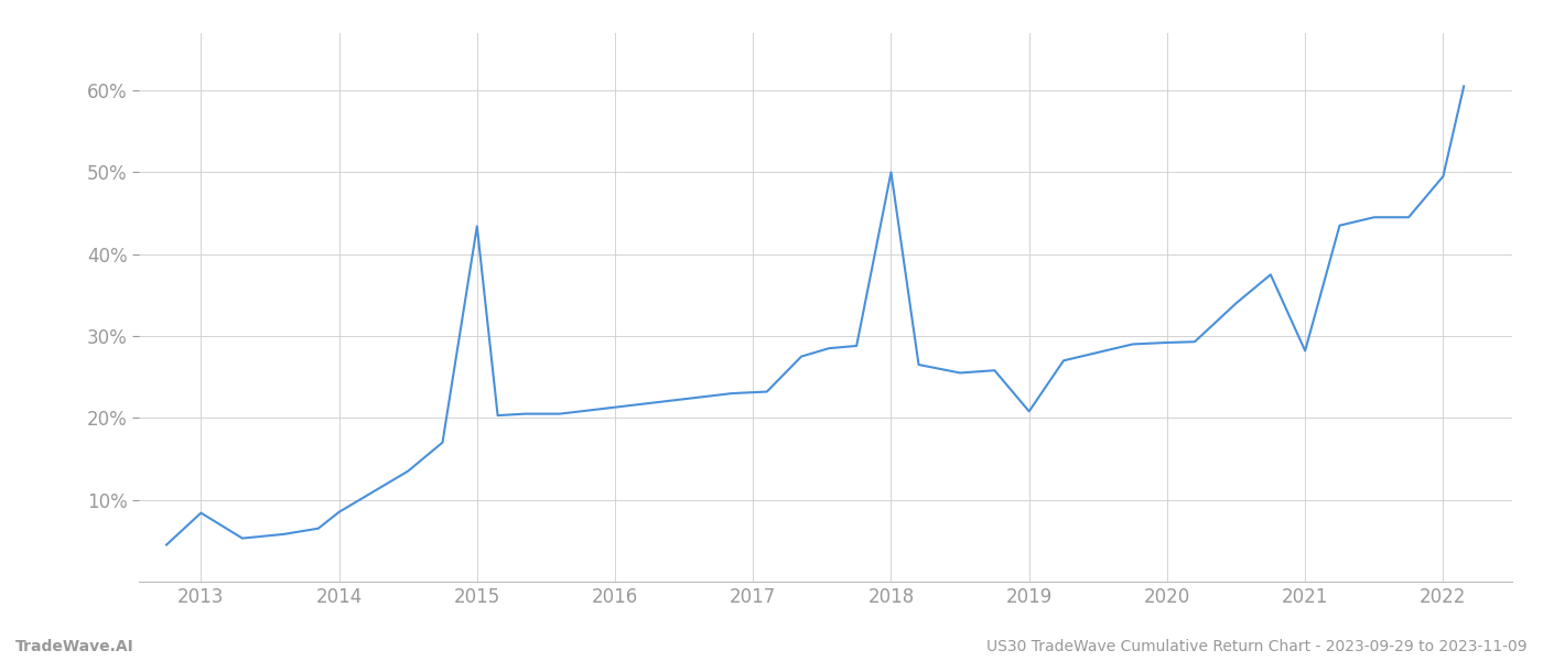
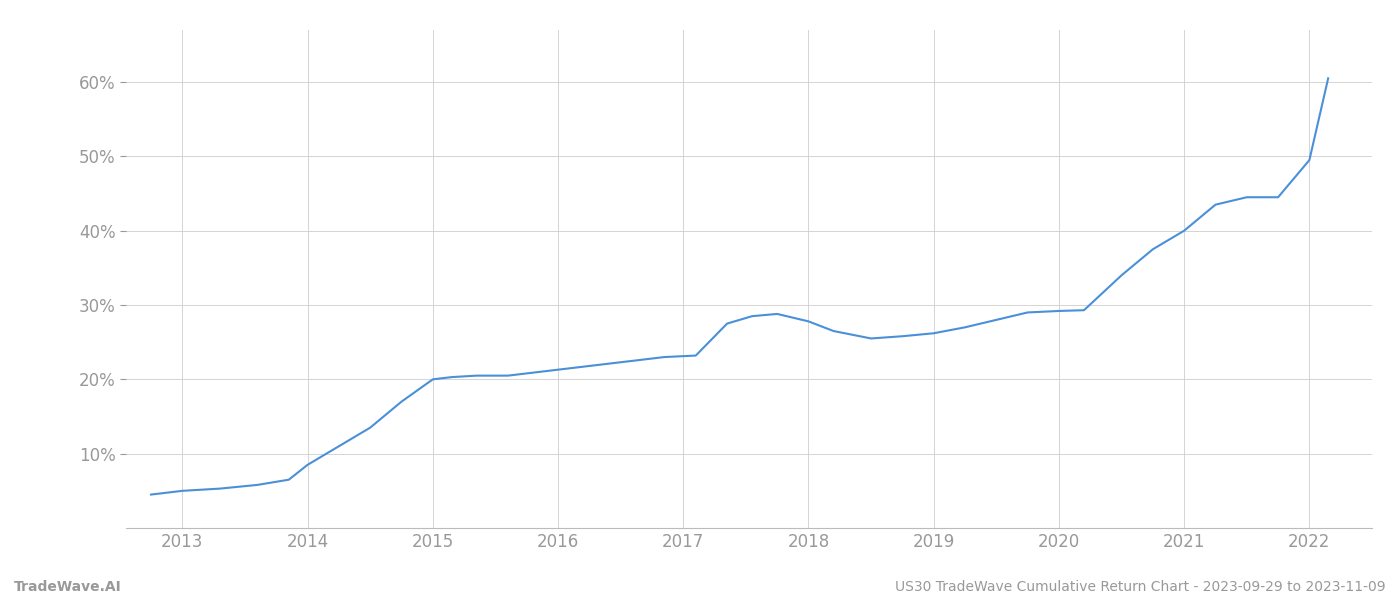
2013: 8.4% -> 5.0%
2015: 43.4% -> 20.0%
2018: 50.0% -> 27.8%
2019: 20.8% -> 26.2%
2021: 28.2% -> 40.0%
